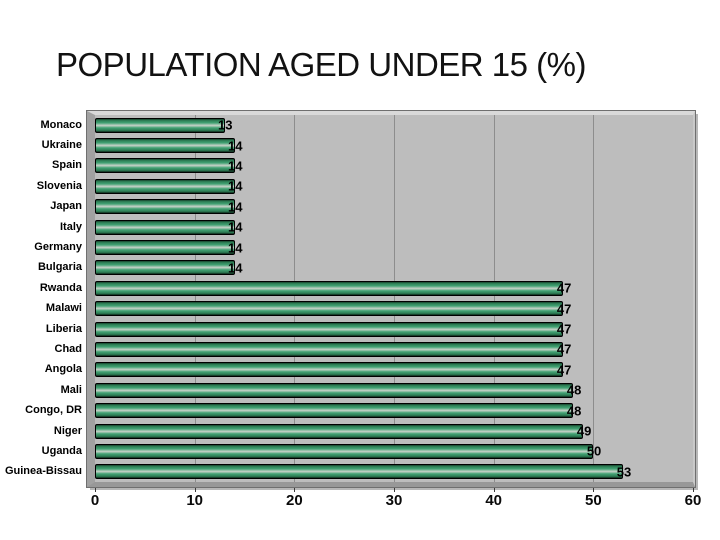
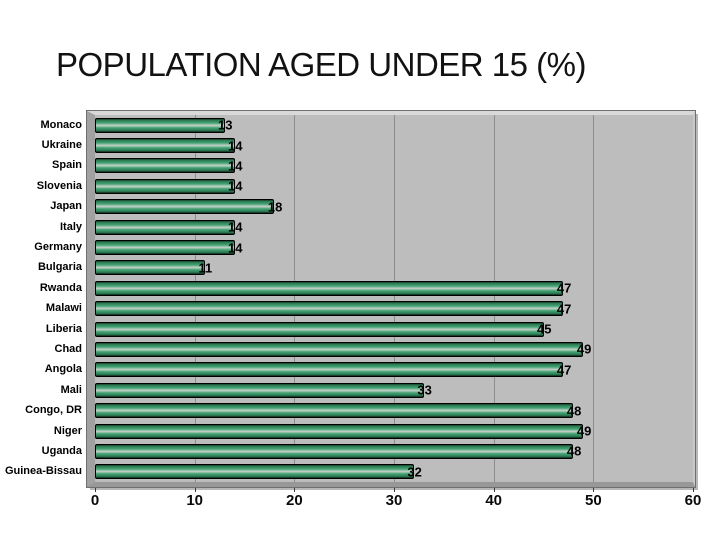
Japan: 14 -> 18
Bulgaria: 14 -> 11
Liberia: 47 -> 45
Chad: 47 -> 49
Mali: 48 -> 33
Uganda: 50 -> 48
Guinea-Bissau: 53 -> 32
